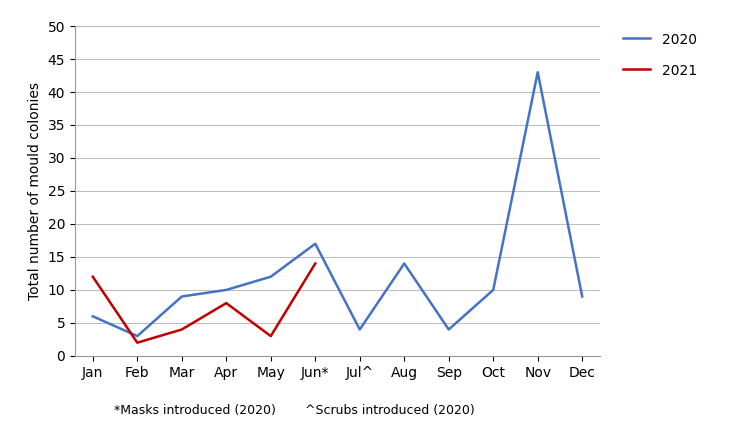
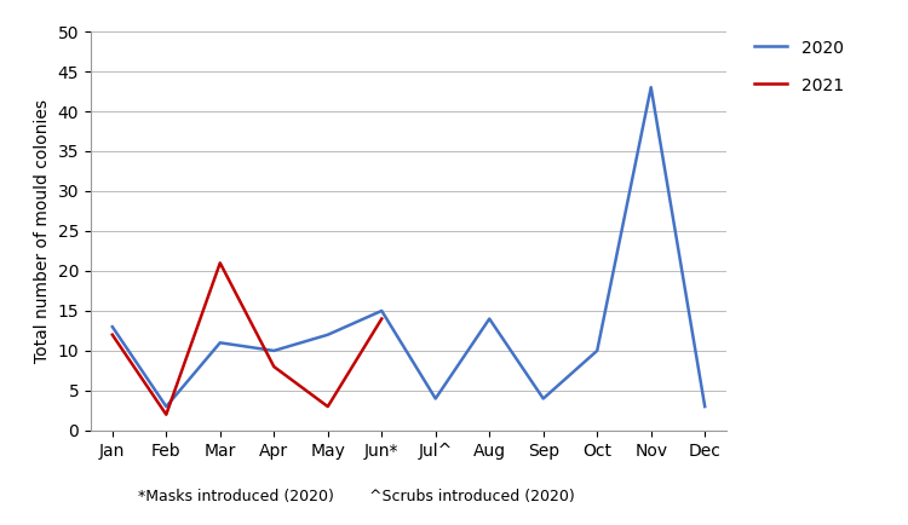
2020/Jan: 6 -> 13
2020/Mar: 9 -> 11
2021/Mar: 4 -> 21
2020/Jun*: 17 -> 15
2020/Dec: 9 -> 3
